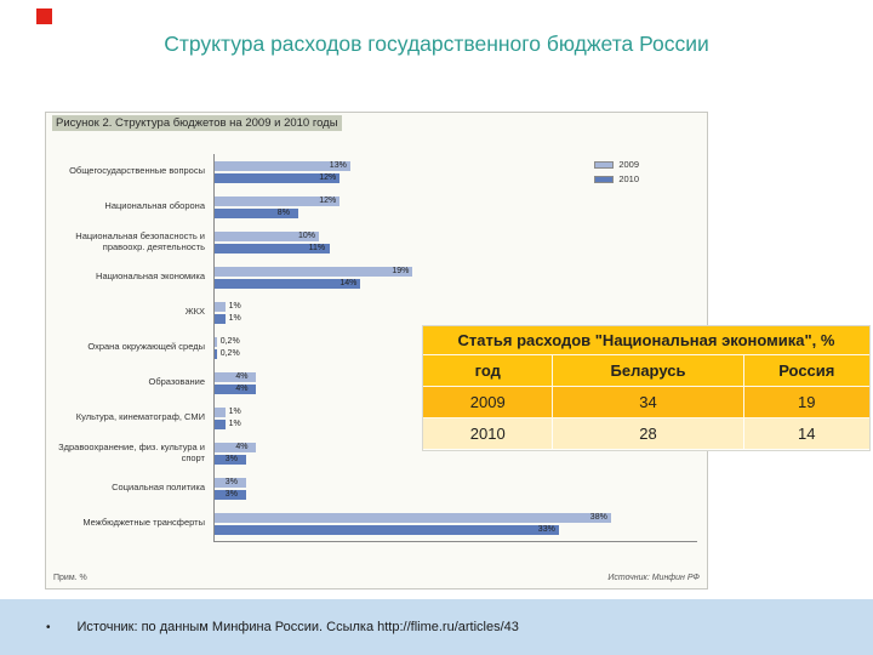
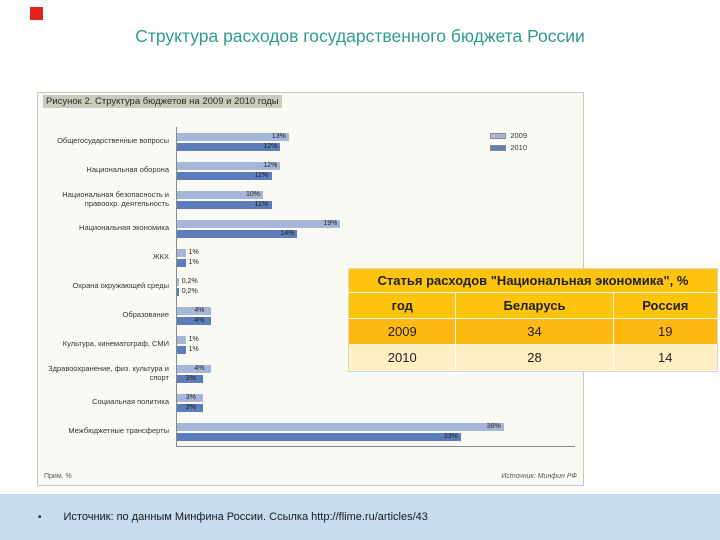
2010/Национальная оборона: 8% -> 11%
